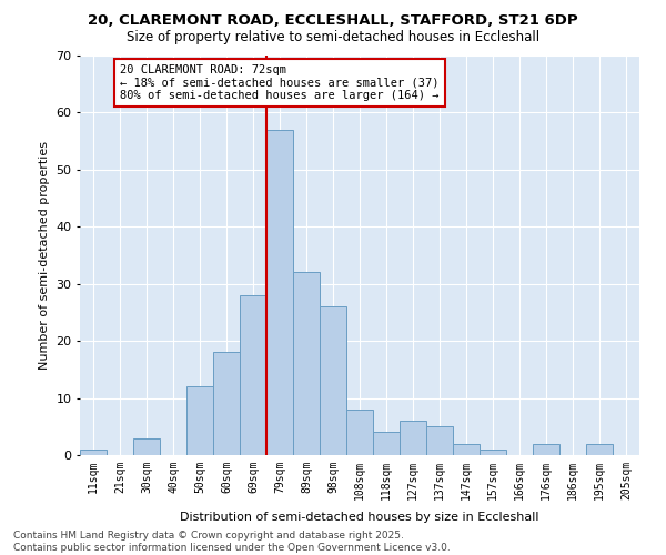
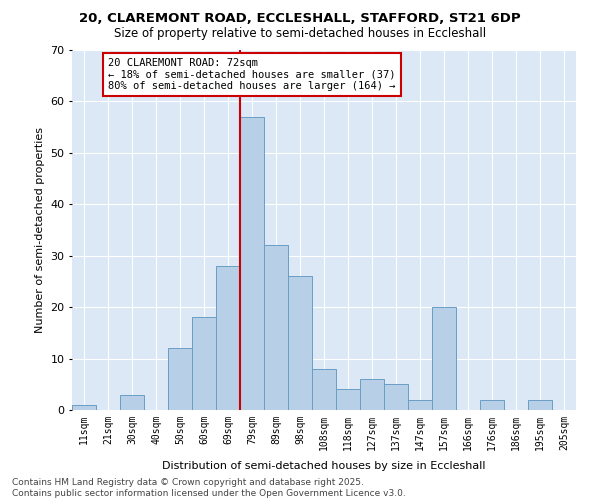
157sqm: 1 -> 20
